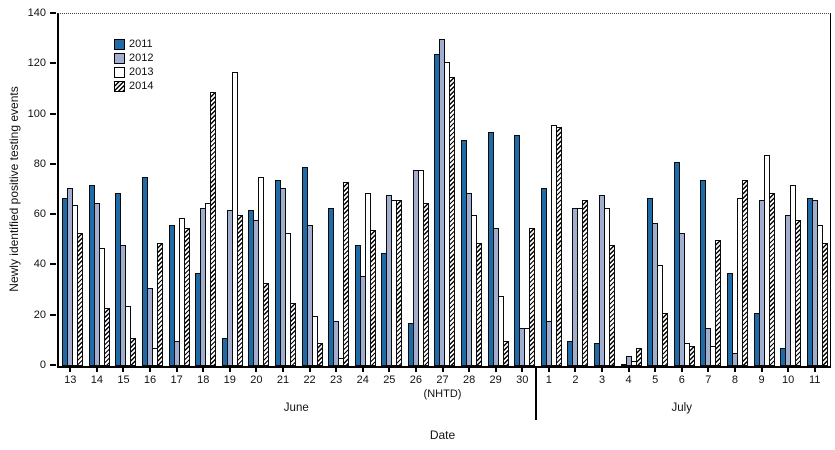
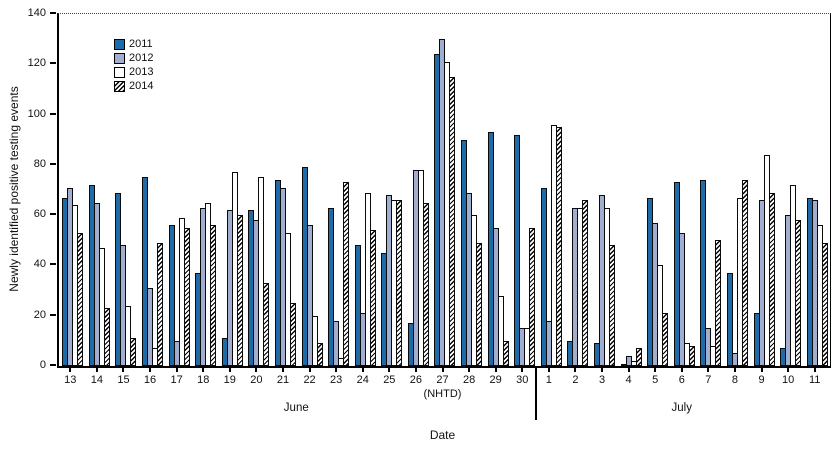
2014/18: 109 -> 56
2013/19: 117 -> 77
2012/24: 36 -> 21
2011/6: 81 -> 73
